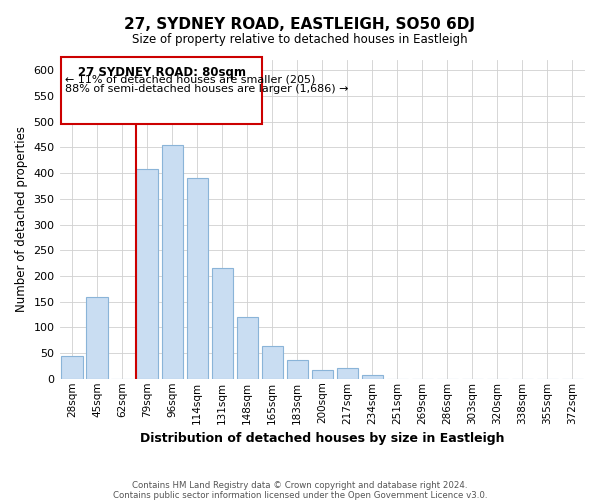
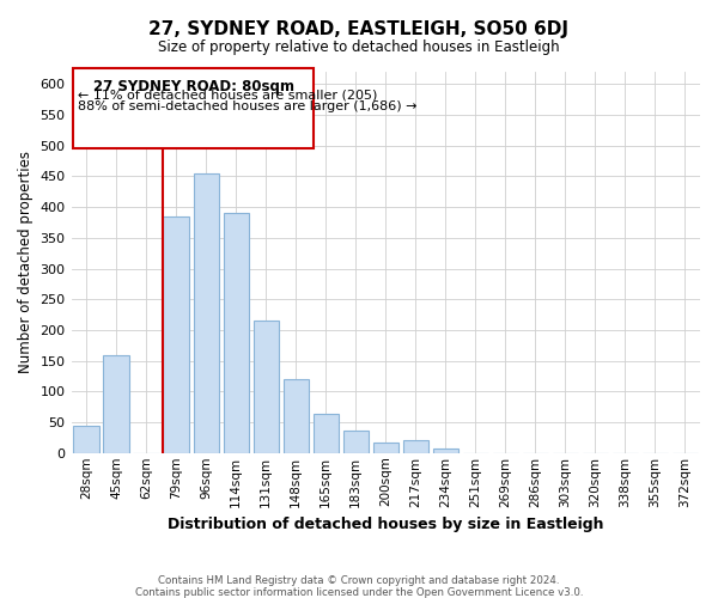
79sqm: 408 -> 385
